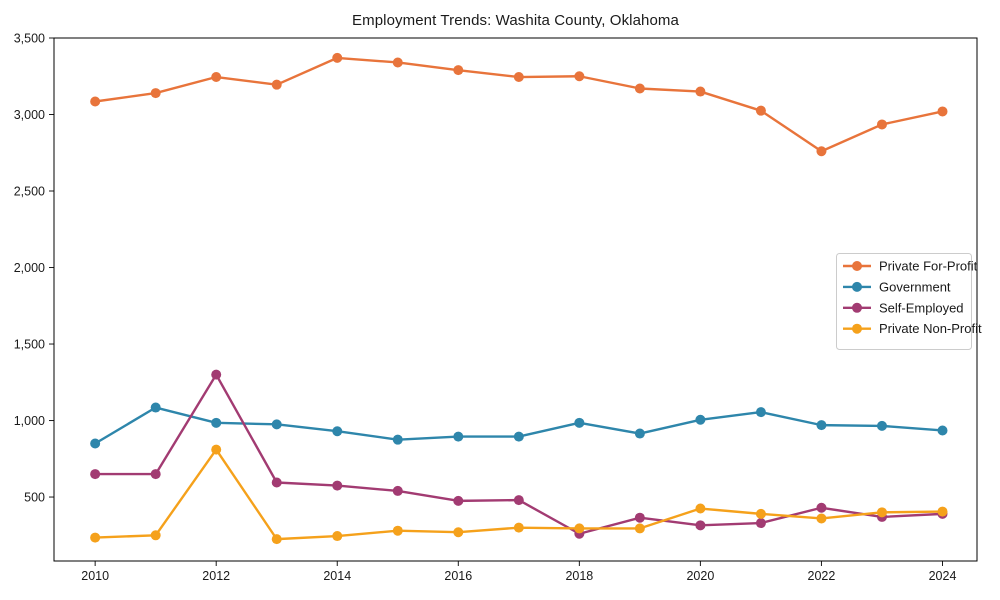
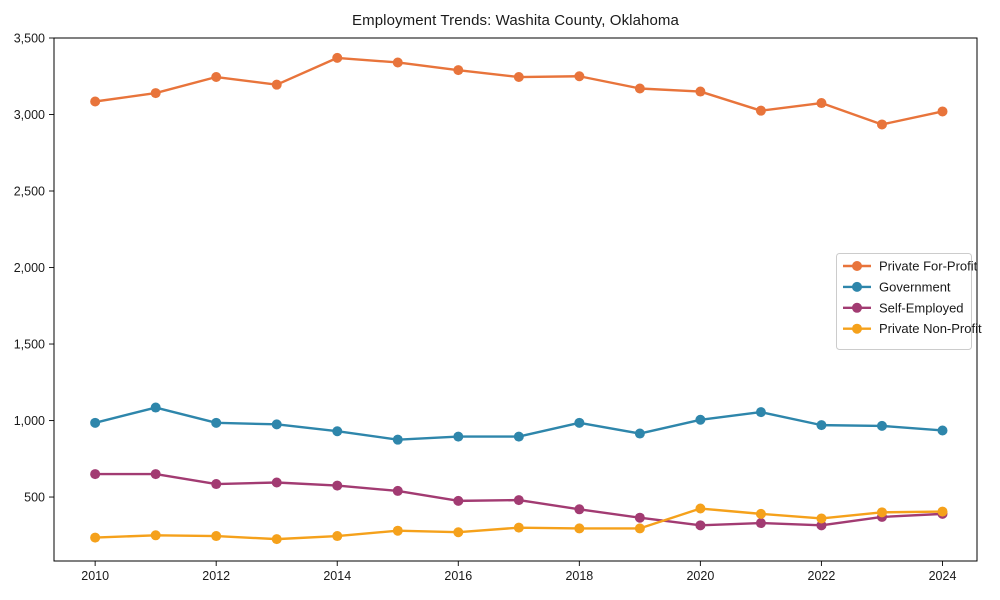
Government/2010: 850 -> 980
Self-Employed/2012: 1300 -> 580
Private Non-Profit/2012: 810 -> 240
Self-Employed/2018: 260 -> 420
Private For-Profit/2022: 2760 -> 3080
Self-Employed/2022: 430 -> 320
